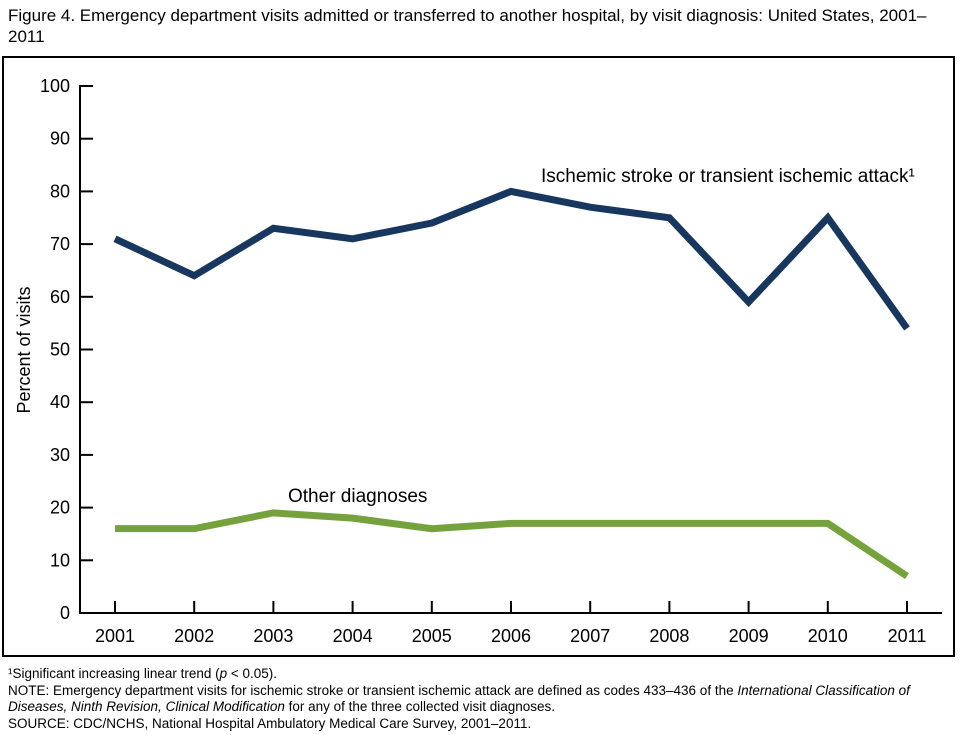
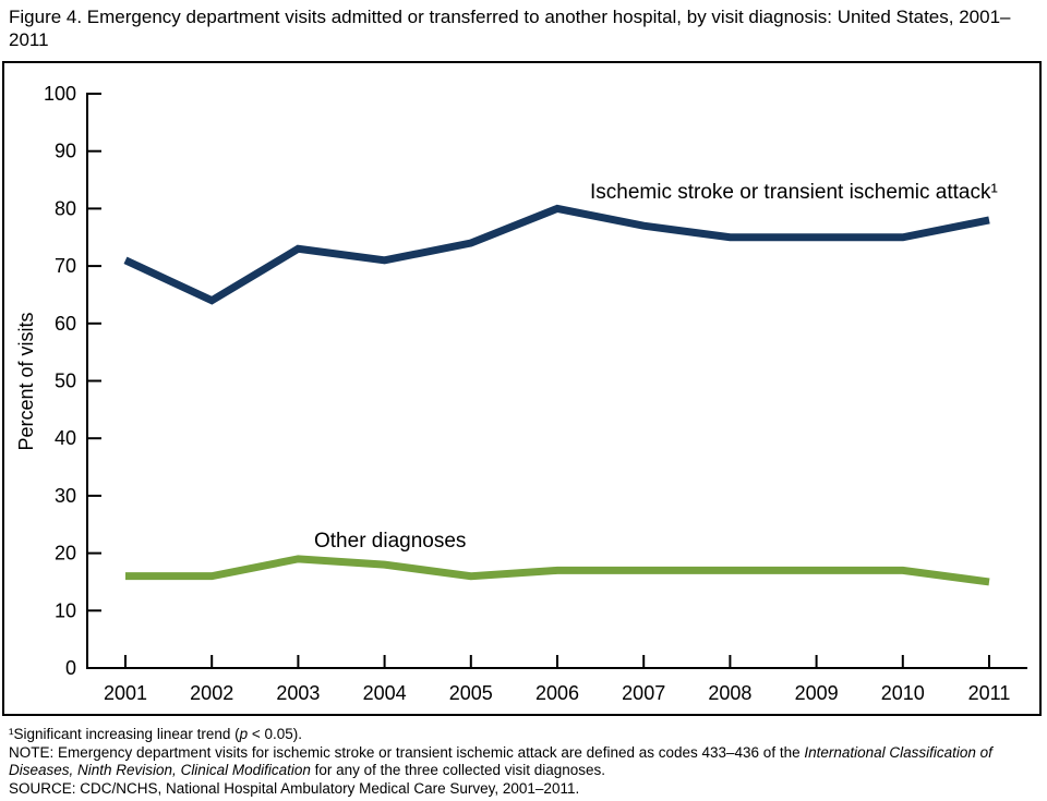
Ischemic stroke or transient ischemic attack¹/2009: 59 -> 75
Ischemic stroke or transient ischemic attack¹/2011: 54 -> 78
Other diagnoses/2011: 7 -> 15
